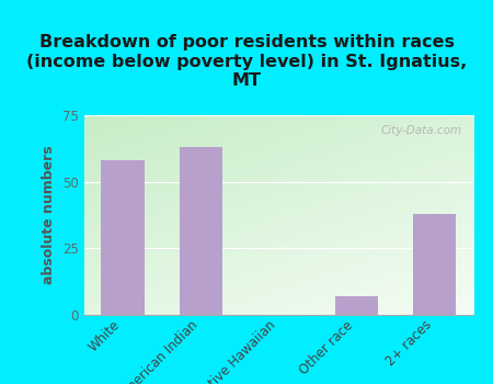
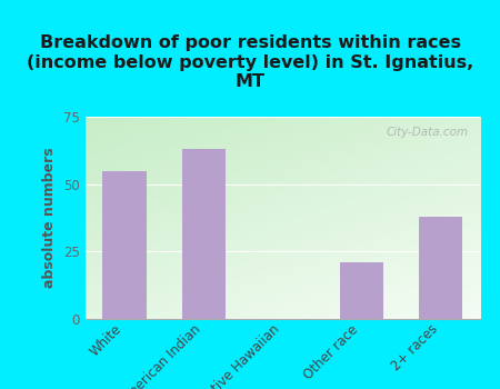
White: 58 -> 55
Other race: 7 -> 21
